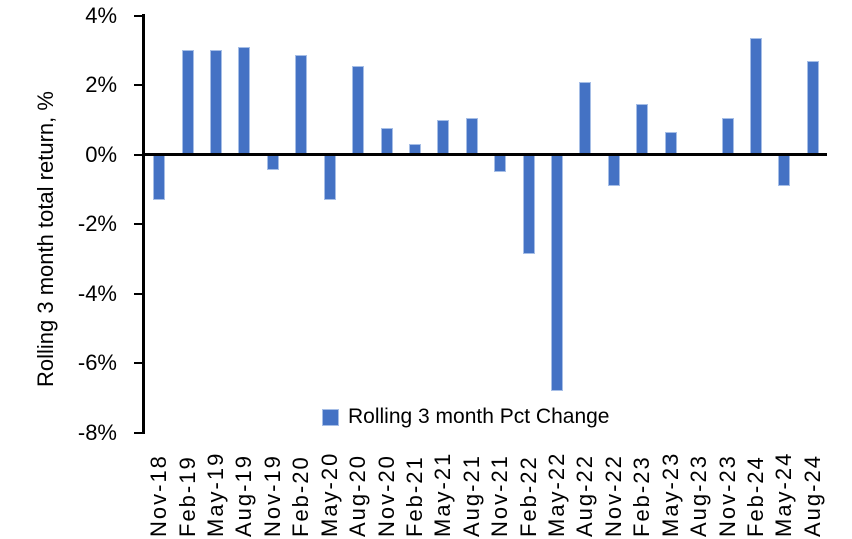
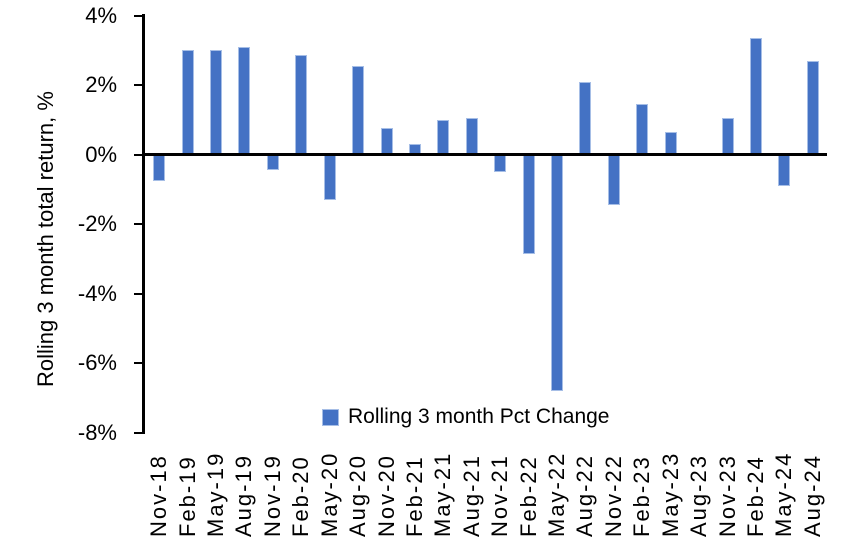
Nov-18: -1.3% -> -0.8%
Nov-22: -0.9% -> -1.4%
